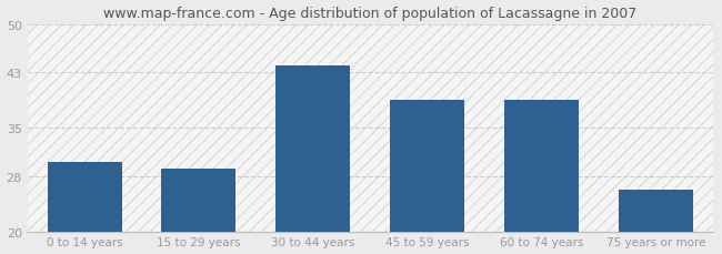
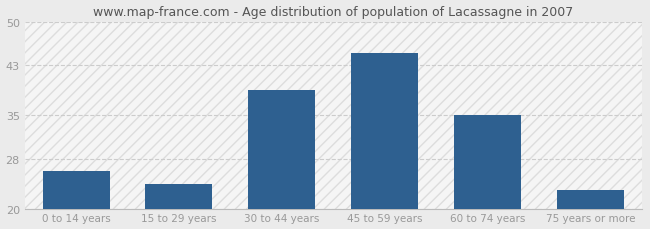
0 to 14 years: 30 -> 26
15 to 29 years: 29 -> 24
30 to 44 years: 44 -> 39
45 to 59 years: 39 -> 45
60 to 74 years: 39 -> 35
75 years or more: 26 -> 23
